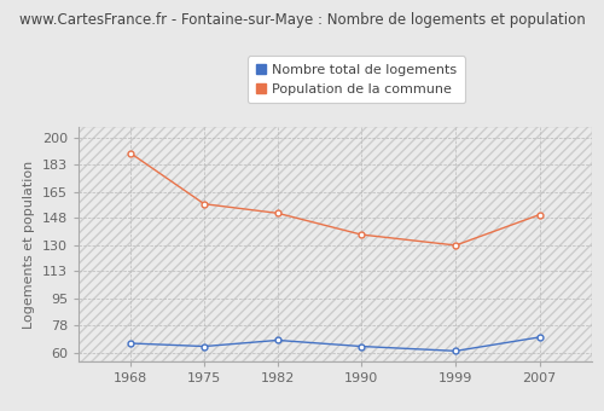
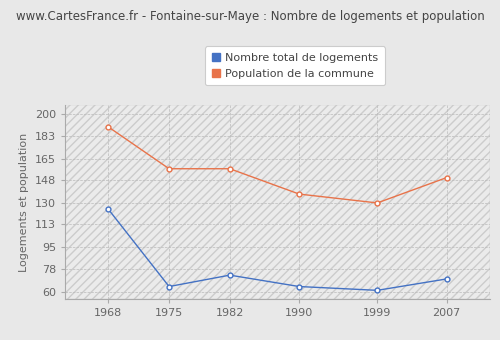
Nombre total de logements/1968: 66 -> 125
Nombre total de logements/1982: 68 -> 73
Population de la commune/1982: 151 -> 157
